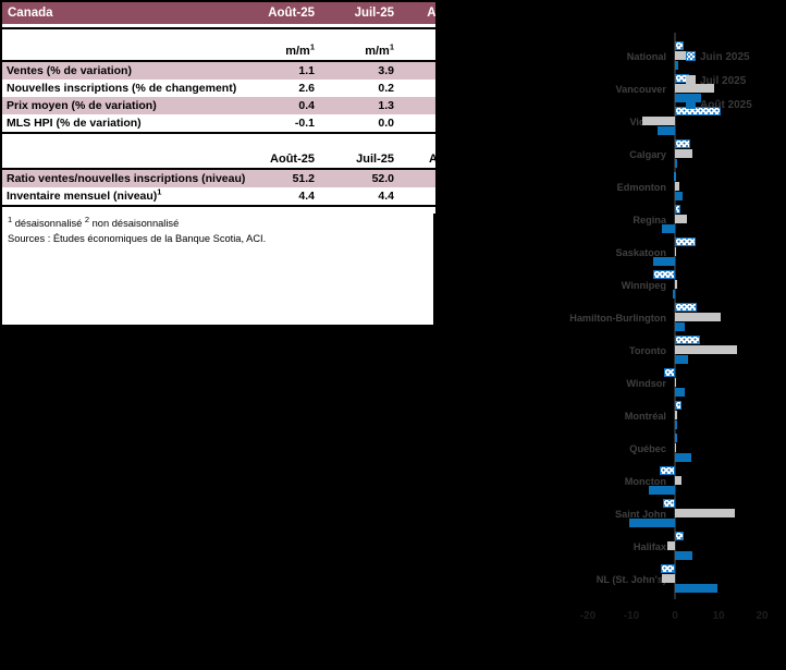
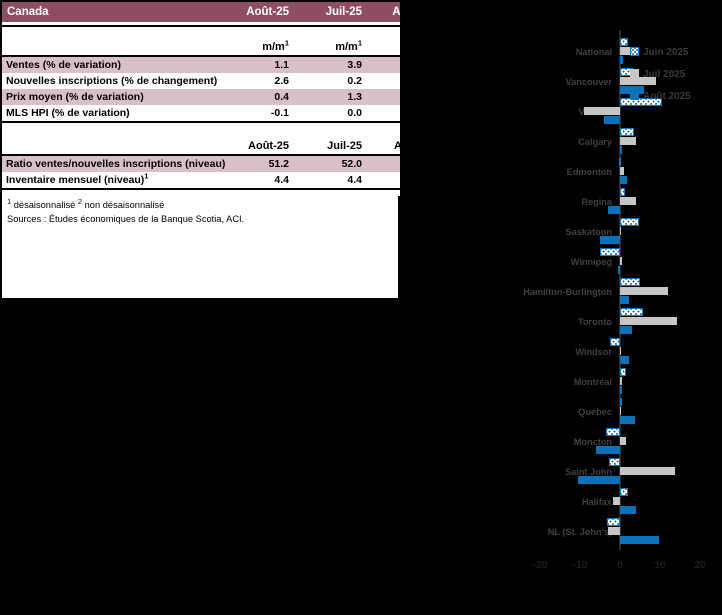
Juil 2025/Victoria: -8 -> -9
Juil 2025/Regina: 3 -> 4
Juil 2025/Hamilton-Burlington: 10 -> 12
